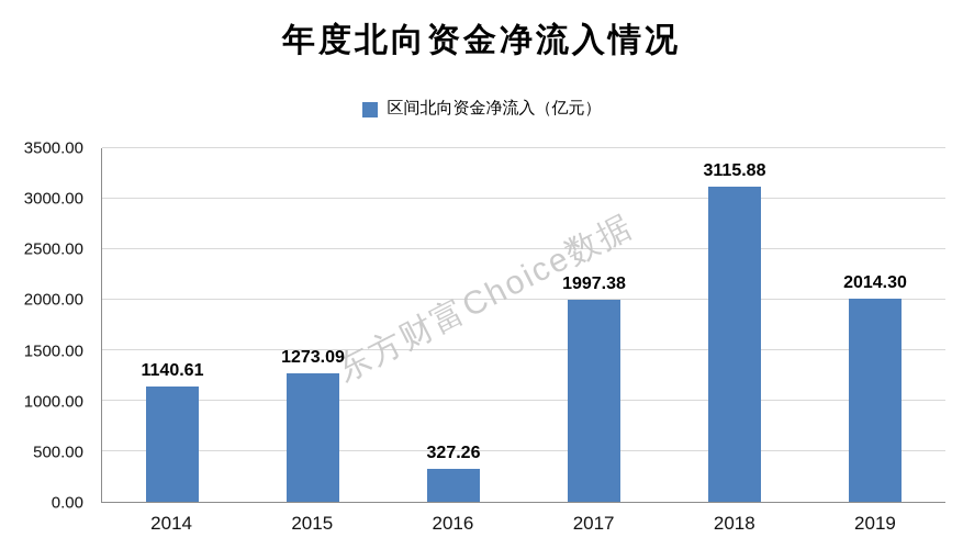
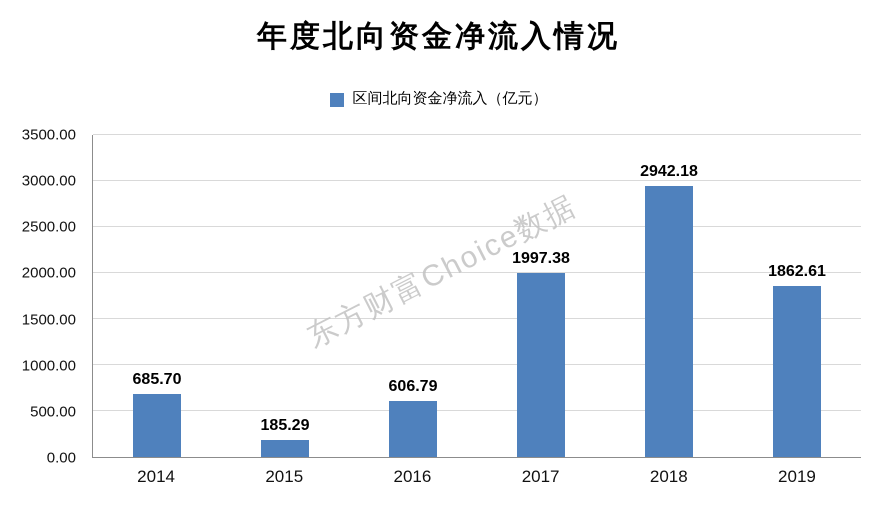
2014: 1140.61 -> 685.70
2015: 1273.09 -> 185.29
2016: 327.26 -> 606.79
2018: 3115.88 -> 2942.18
2019: 2014.30 -> 1862.61
